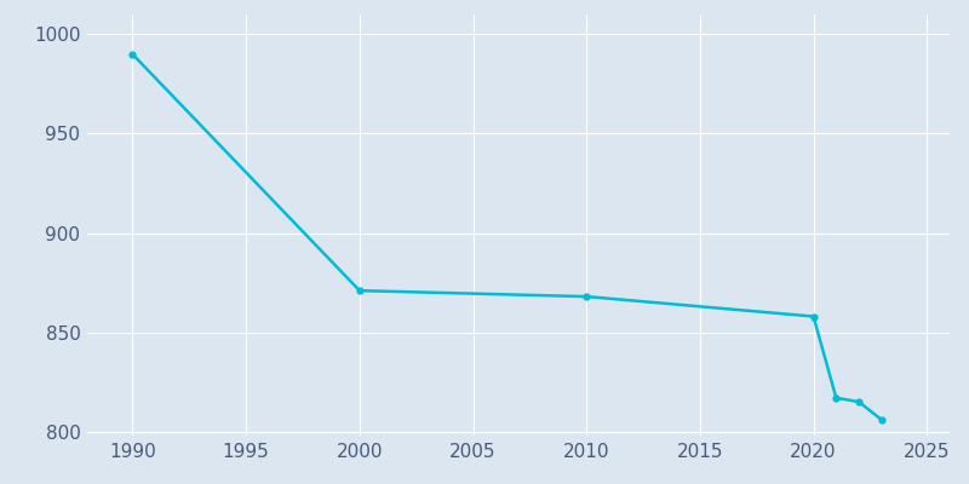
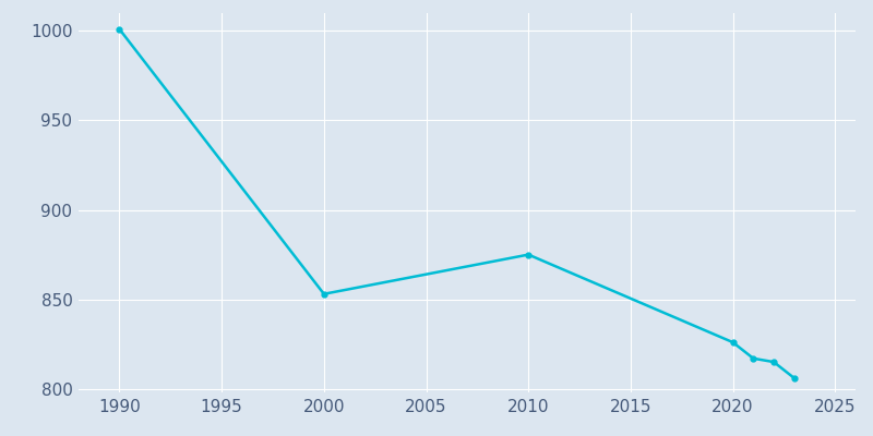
1990: 990 -> 1001
2000: 871 -> 853
2010: 868 -> 875
2020: 858 -> 826
